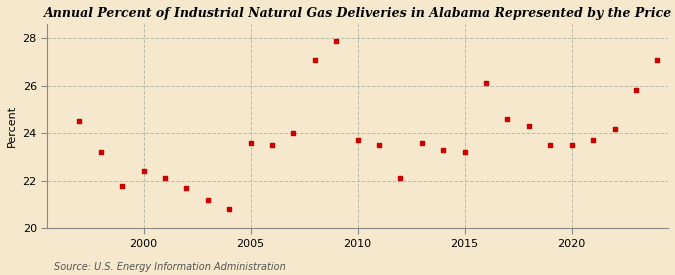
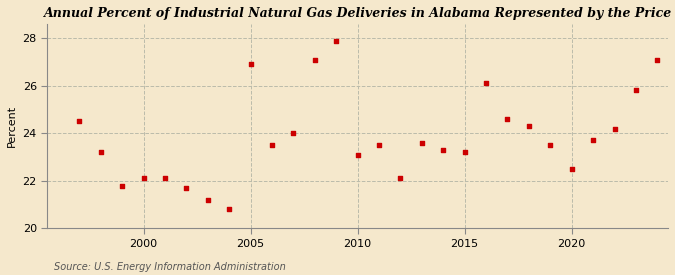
2000: 22.4 -> 22.1
2005: 23.6 -> 26.9
2010: 23.7 -> 23.1
2020: 23.5 -> 22.5
